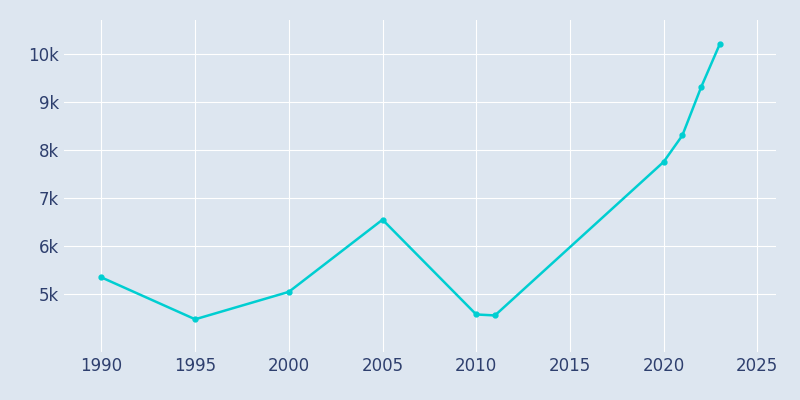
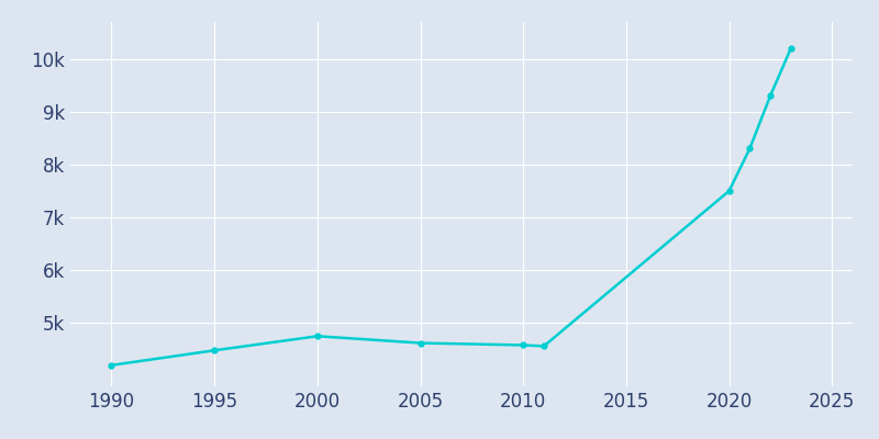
1990: 5.35k -> 4.20k
2000: 5.05k -> 4.75k
2005: 6.55k -> 4.62k
2020: 7.75k -> 7.50k
